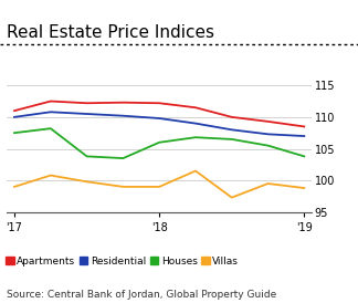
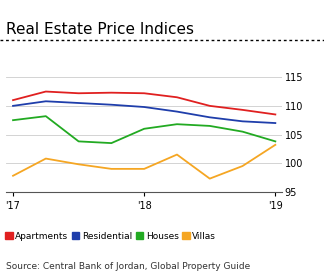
Villas/'17: 99.0 -> 97.8
Villas/'19: 98.8 -> 103.2
